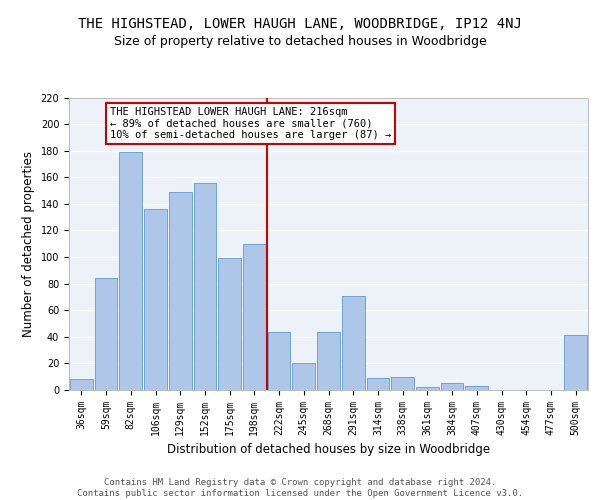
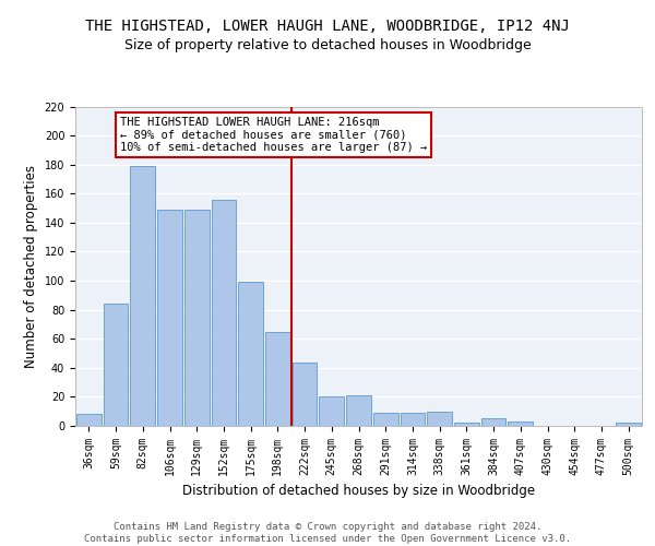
106sqm: 136 -> 149
198sqm: 110 -> 65
268sqm: 44 -> 21
291sqm: 71 -> 9
500sqm: 41 -> 2
